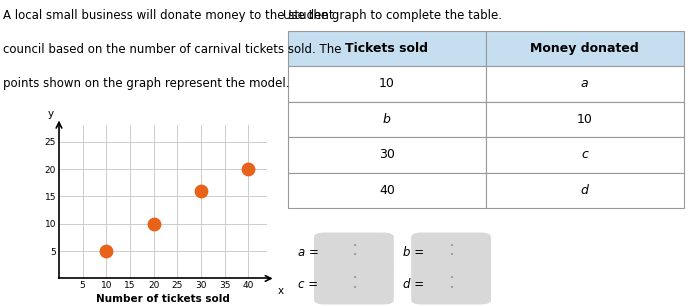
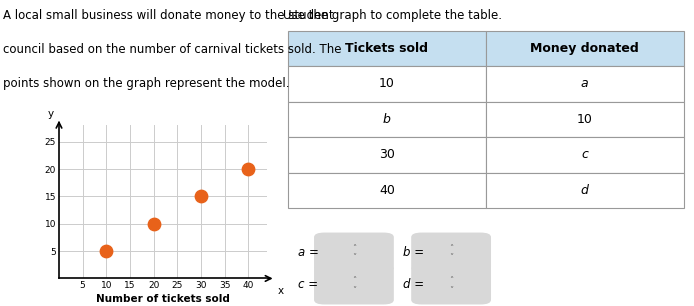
30: 16 -> 15
